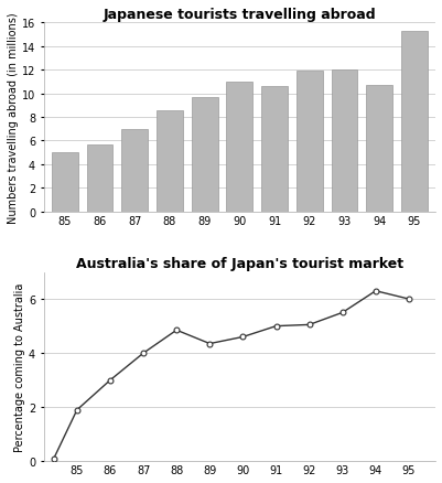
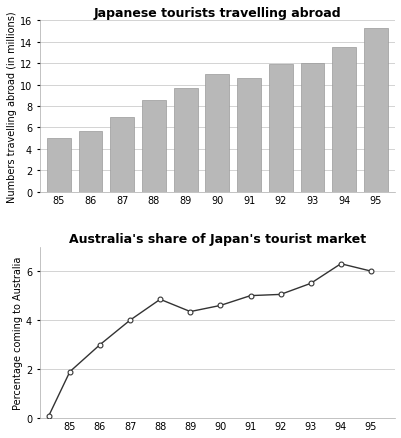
Japanese tourists travelling abroad/94: 10.7 -> 13.5
